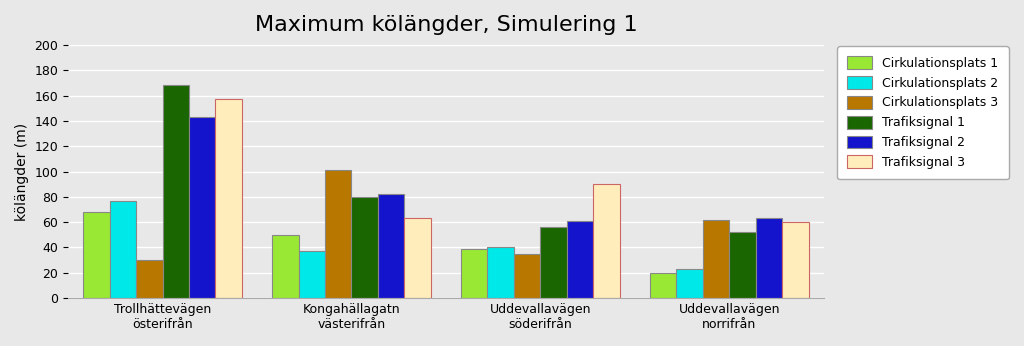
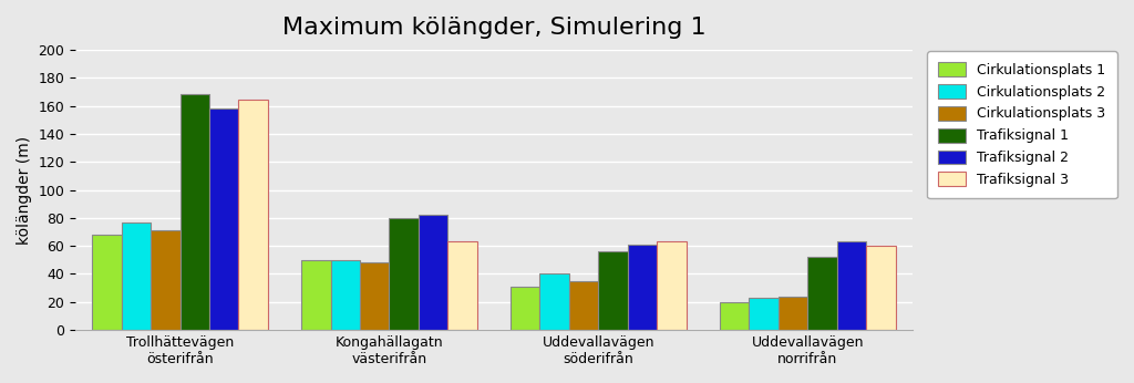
Cirkulationsplats 3/Trollhättevägen österifrån: 30 -> 71
Trafiksignal 2/Trollhättevägen österifrån: 143 -> 158
Trafiksignal 3/Trollhättevägen österifrån: 157 -> 164
Cirkulationsplats 2/Kongahällagatn västerifrån: 37 -> 50
Cirkulationsplats 3/Kongahällagatn västerifrån: 101 -> 48
Cirkulationsplats 1/Uddevallavägen söderifrån: 39 -> 31
Trafiksignal 3/Uddevallavägen söderifrån: 90 -> 63
Cirkulationsplats 3/Uddevallavägen norrifrån: 62 -> 24
